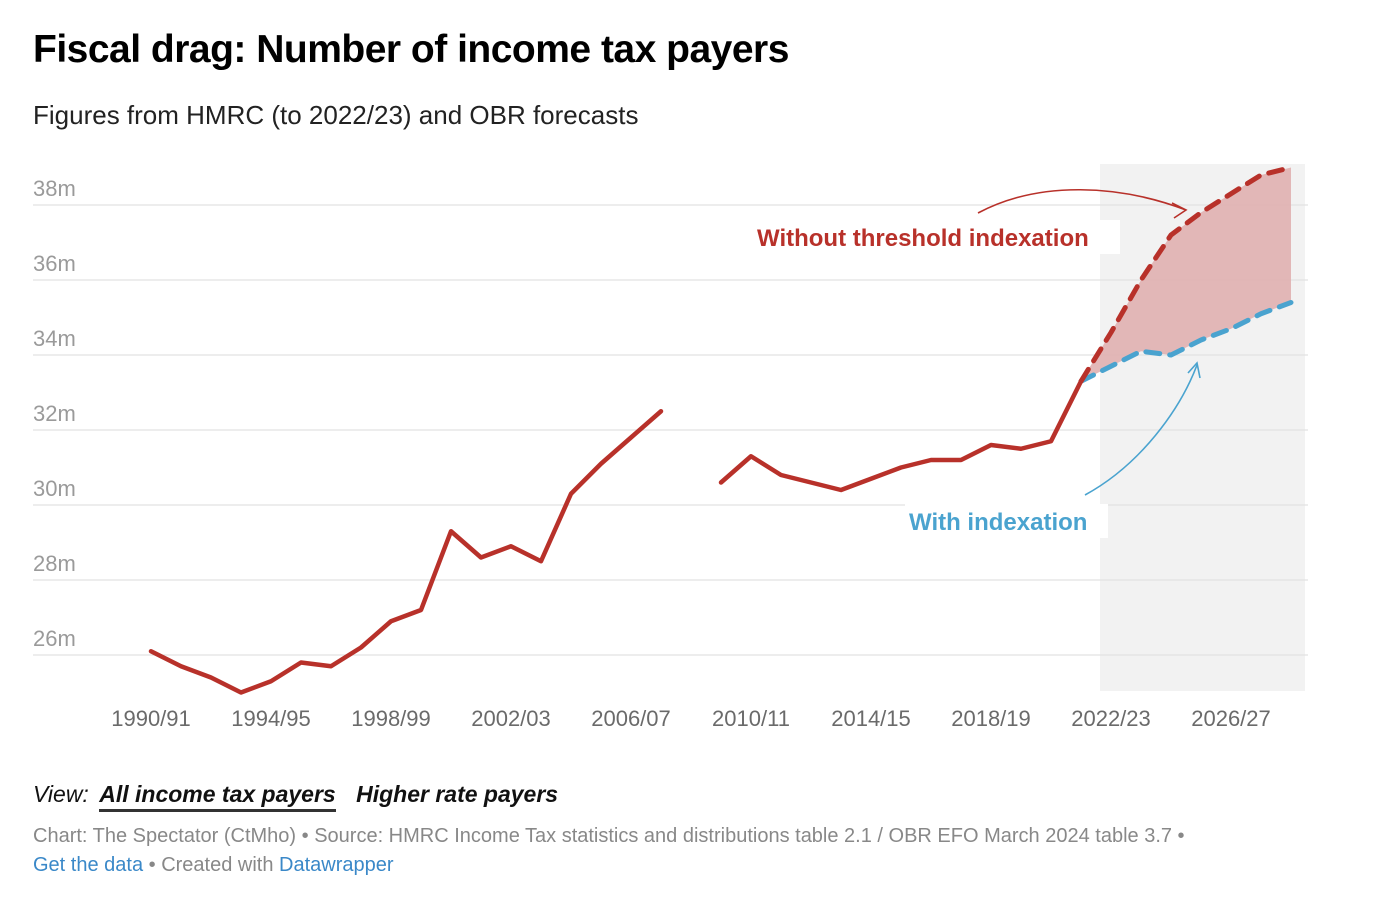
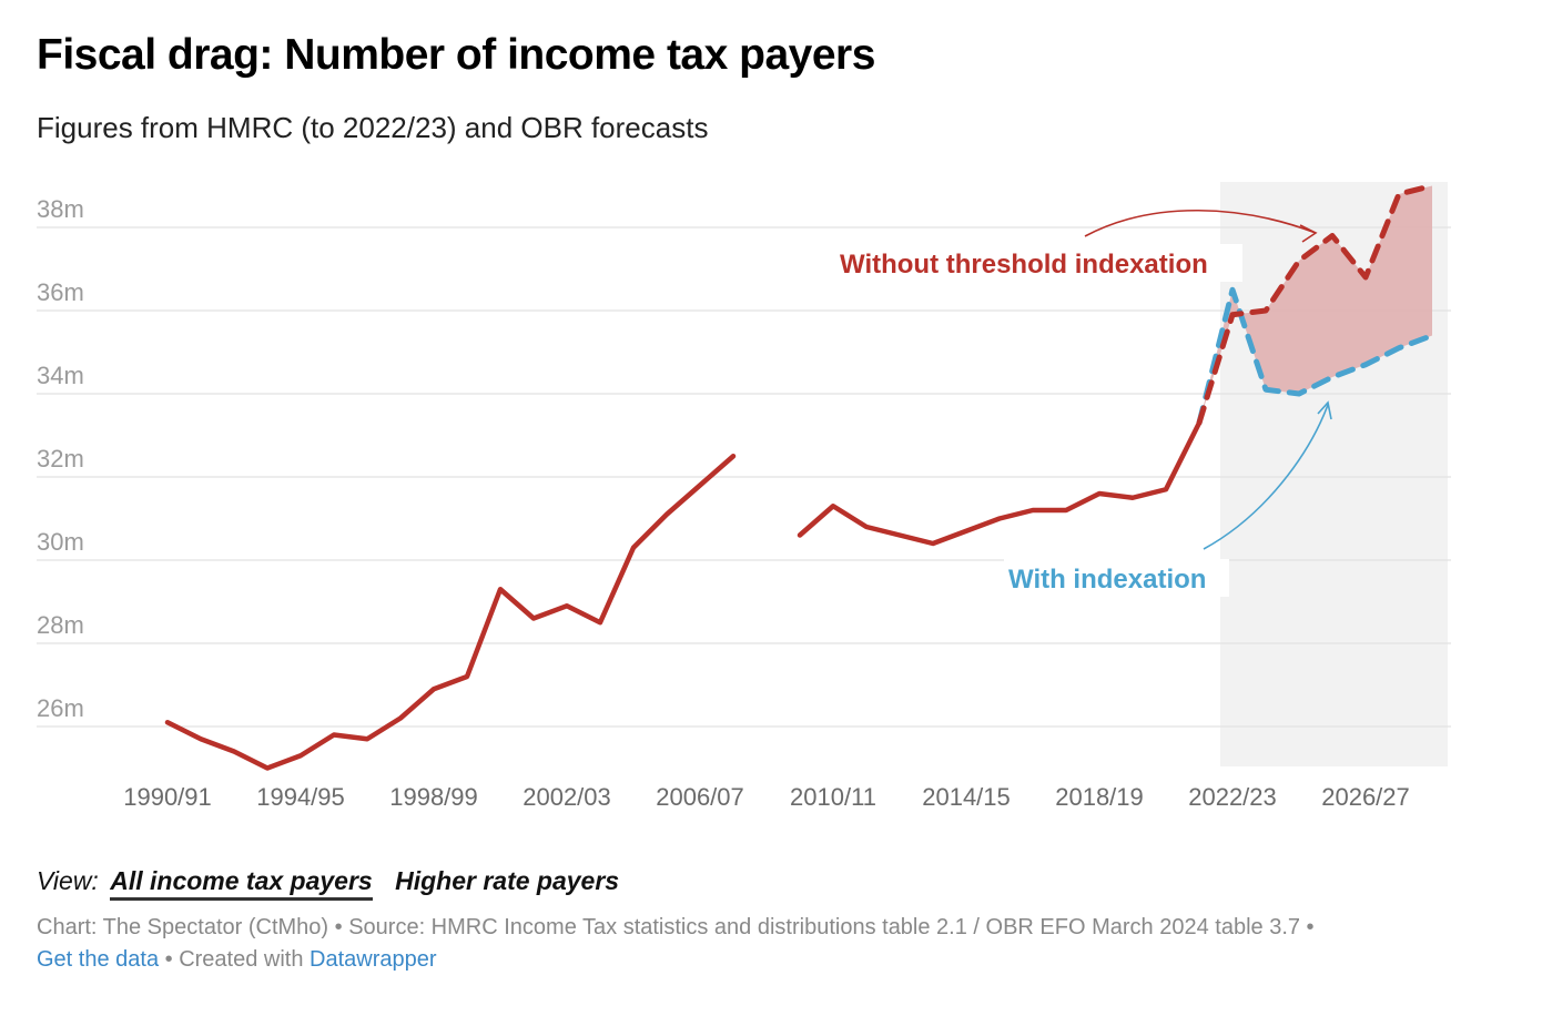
Without threshold indexation/2022/23: 34.6m -> 35.9m
With indexation/2022/23: 33.7m -> 36.5m
Without threshold indexation/2026/27: 38.3m -> 36.8m
